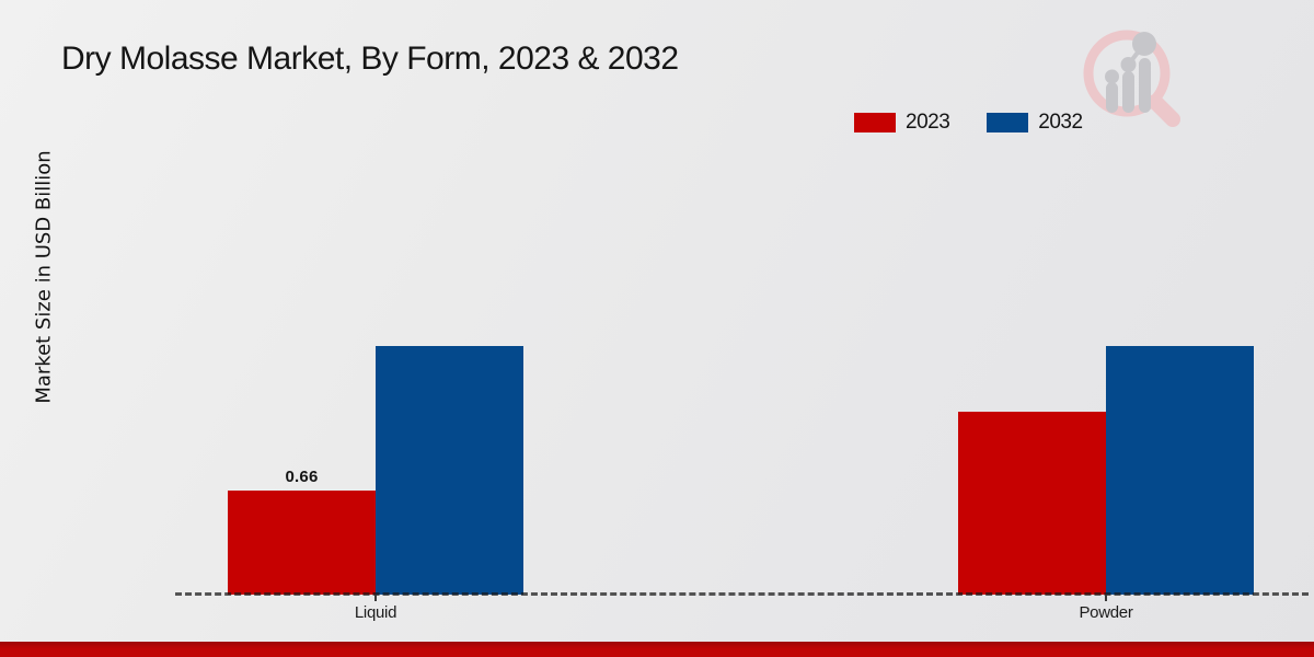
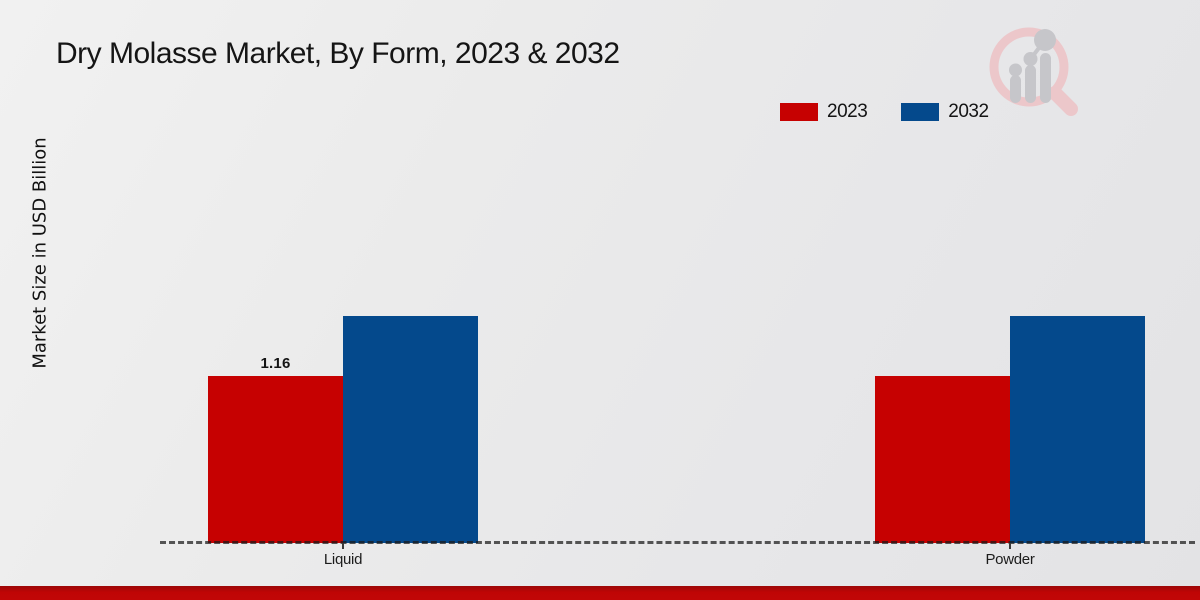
2023/Liquid: 0.66 -> 1.16
